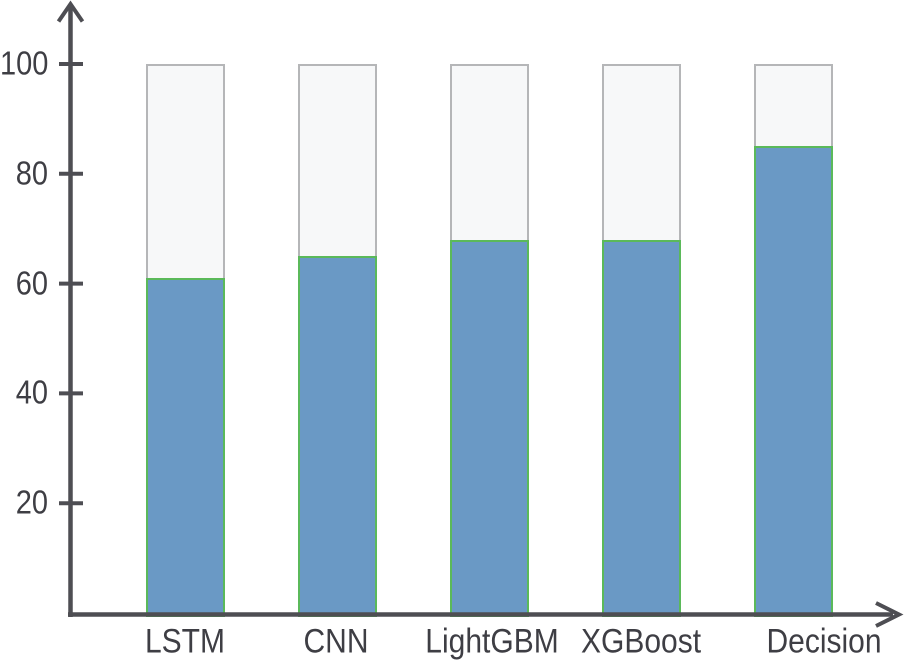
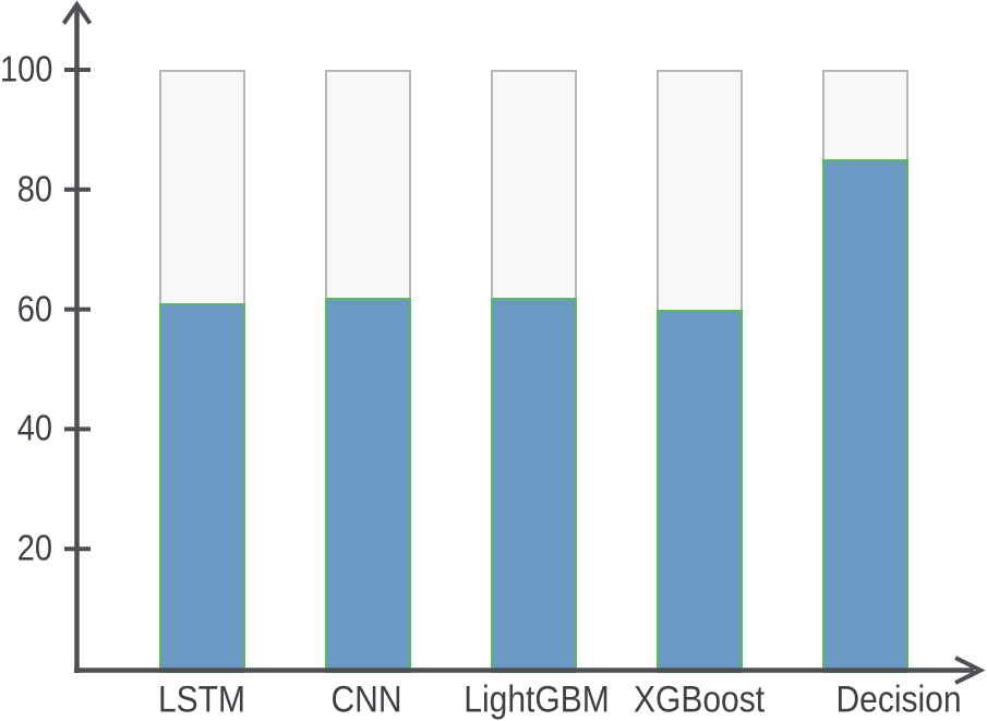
CNN: 65 -> 62
LightGBM: 68 -> 62
XGBoost: 68 -> 60
